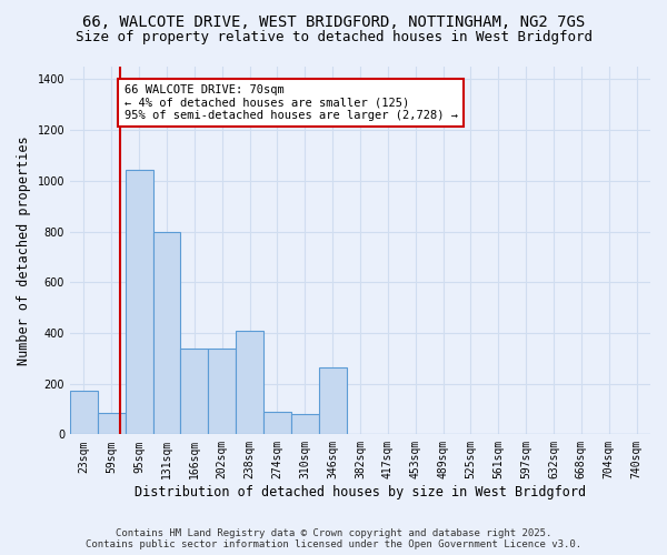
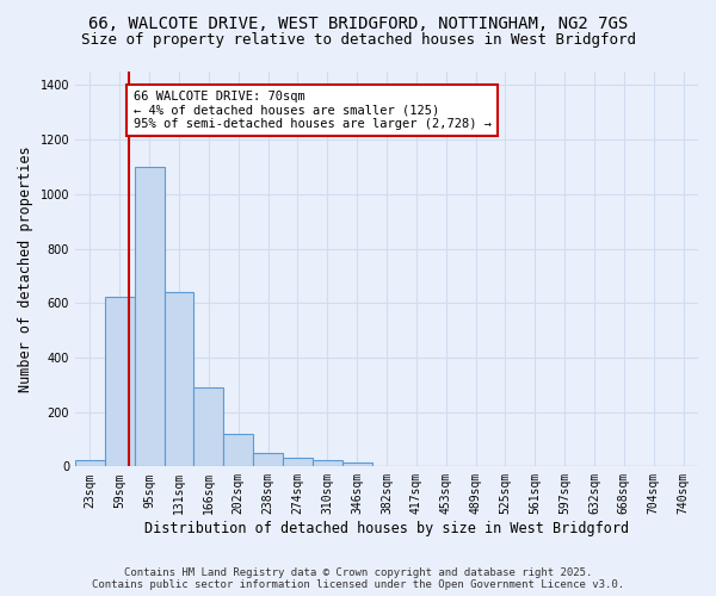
23sqm: 170 -> 25
59sqm: 85 -> 625
95sqm: 1045 -> 1100
131sqm: 800 -> 640
166sqm: 340 -> 290
202sqm: 340 -> 120
238sqm: 410 -> 50
274sqm: 90 -> 30
310sqm: 80 -> 25
346sqm: 265 -> 15
